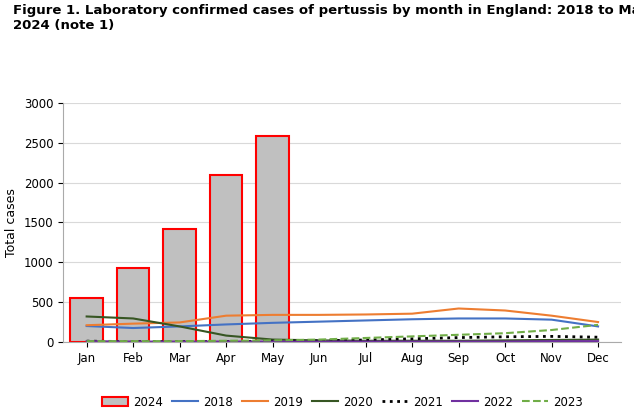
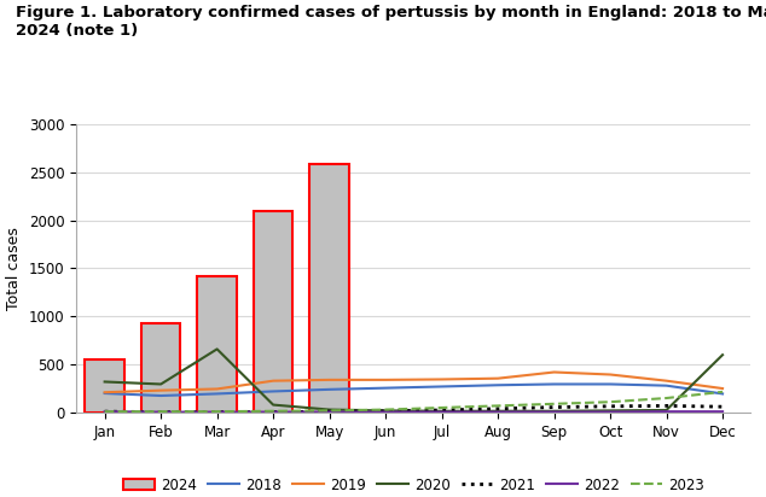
2020/Mar: 200 -> 660
2020/Dec: 30 -> 600
